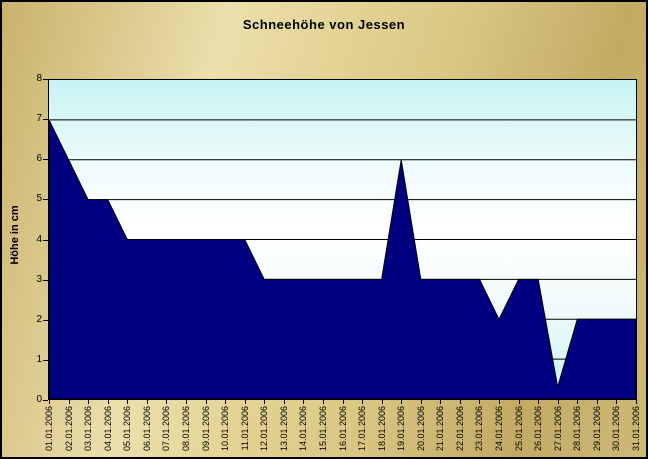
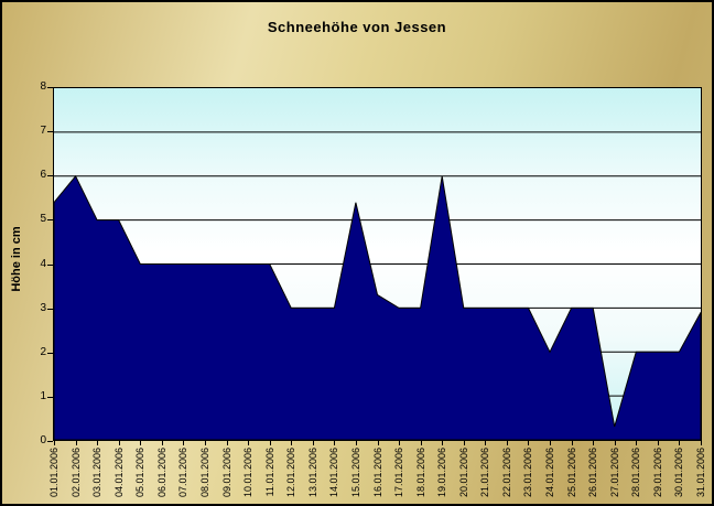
01.01.2006: 7.0 -> 5.4
15.01.2006: 3.0 -> 5.4
16.01.2006: 3.0 -> 3.3
31.01.2006: 2.0 -> 2.9
